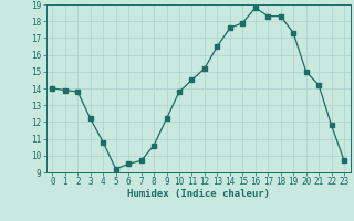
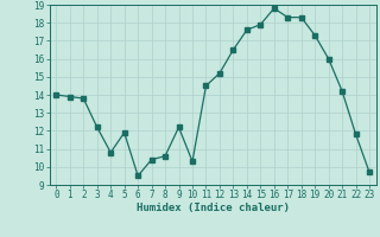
5: 9.2 -> 11.9
7: 9.7 -> 10.4
10: 13.8 -> 10.3
20: 15.0 -> 16.0
